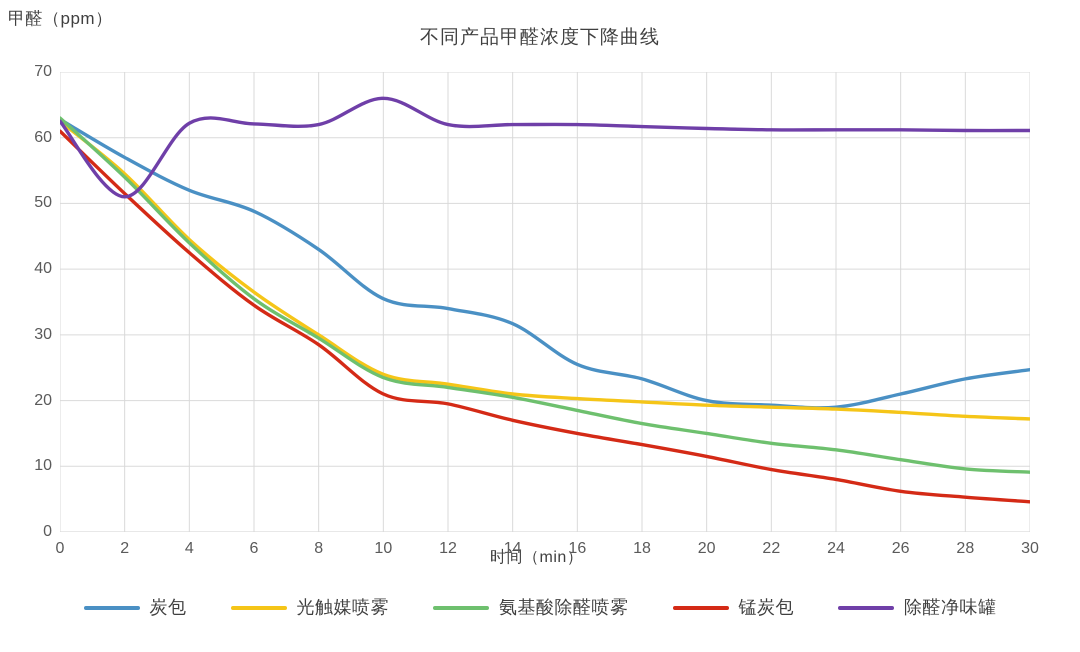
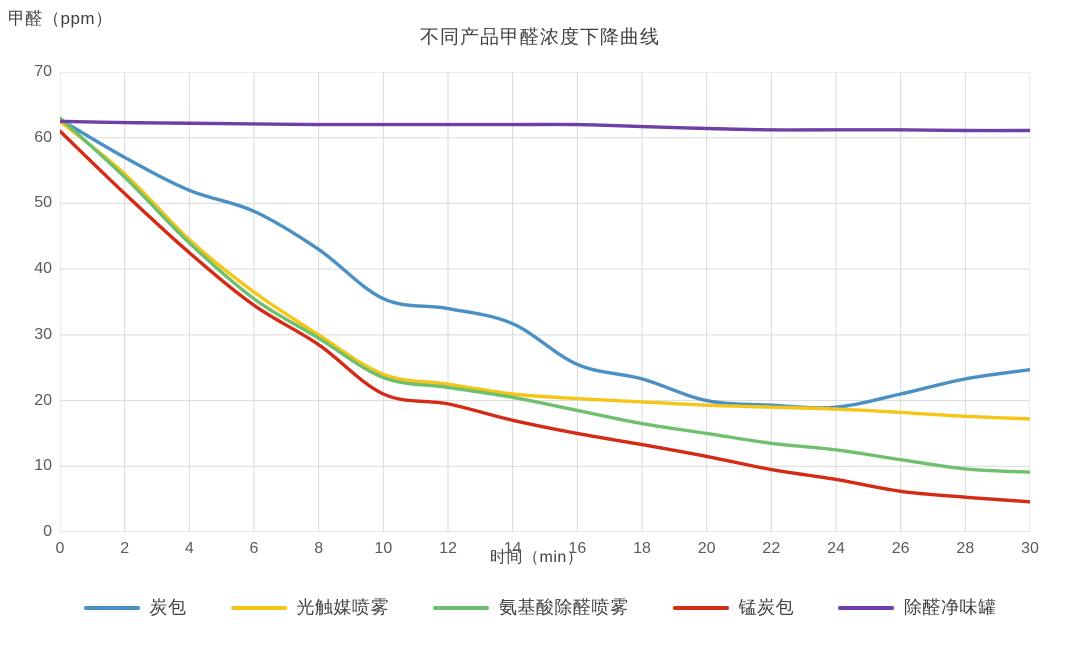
除醛净味罐/2: 51 -> 62
除醛净味罐/10: 66 -> 62
